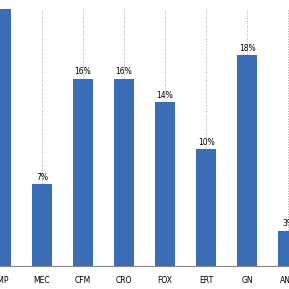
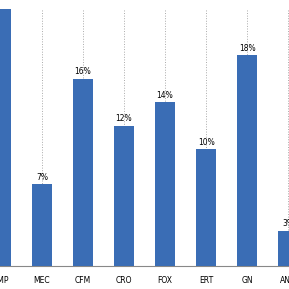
CRO: 16% -> 12%
